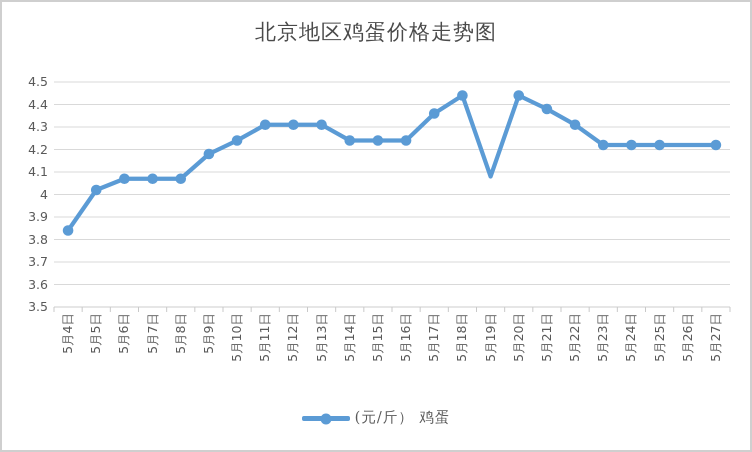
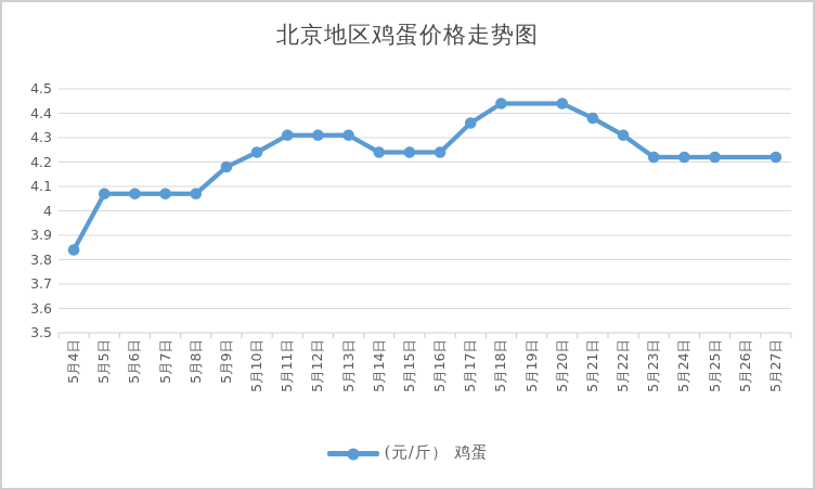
5月5日: 4.02 -> 4.07
5月19日: 4.08 -> 4.44
